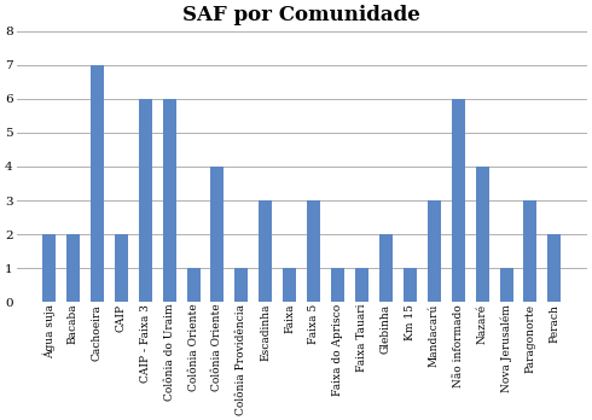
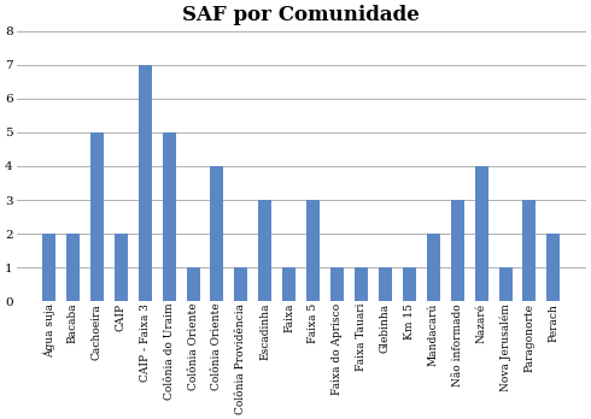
Cachoeira: 7 -> 5
CAIP - Faixa 3: 6 -> 7
Colônia do Uraim: 6 -> 5
Glebinha: 2 -> 1
Mandacarú: 3 -> 2
Não informado: 6 -> 3
